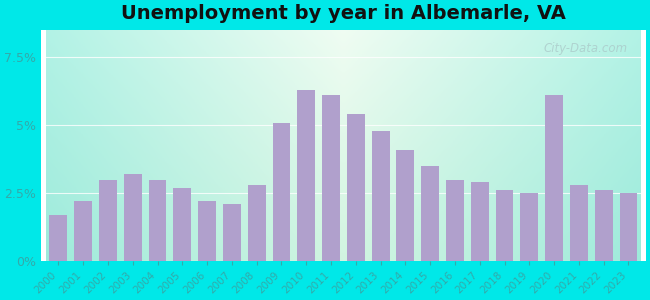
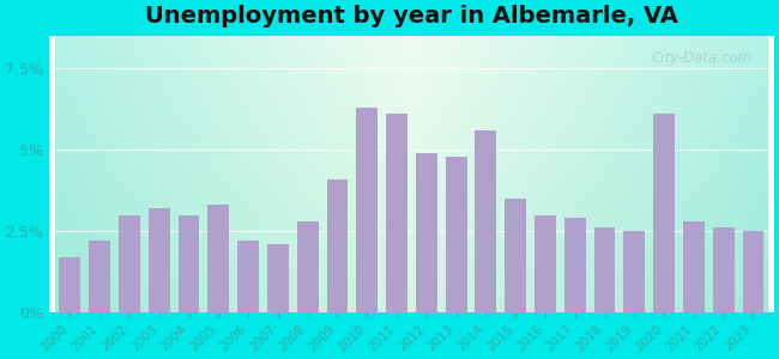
2005: 2.7% -> 3.3%
2009: 5.1% -> 4.1%
2012: 5.4% -> 4.9%
2014: 4.1% -> 5.6%
